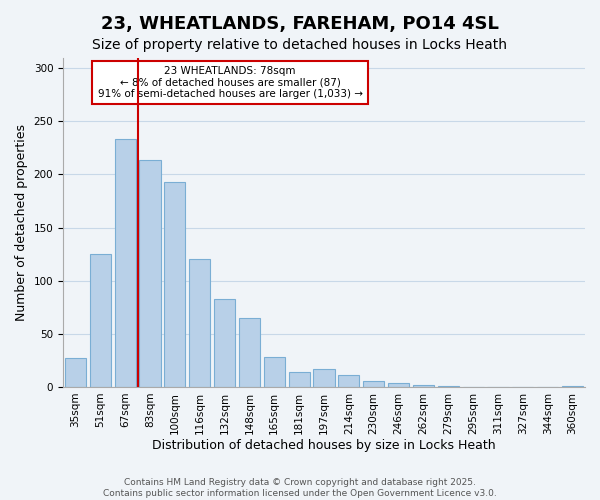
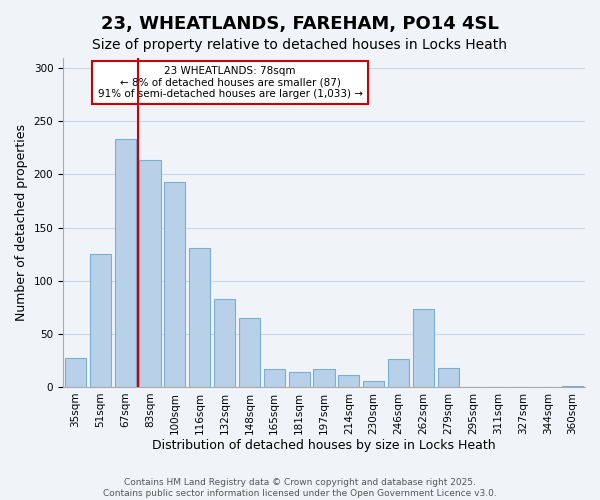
116sqm: 120 -> 131
165sqm: 28 -> 17
246sqm: 4 -> 26
262sqm: 2 -> 73
279sqm: 1 -> 18
